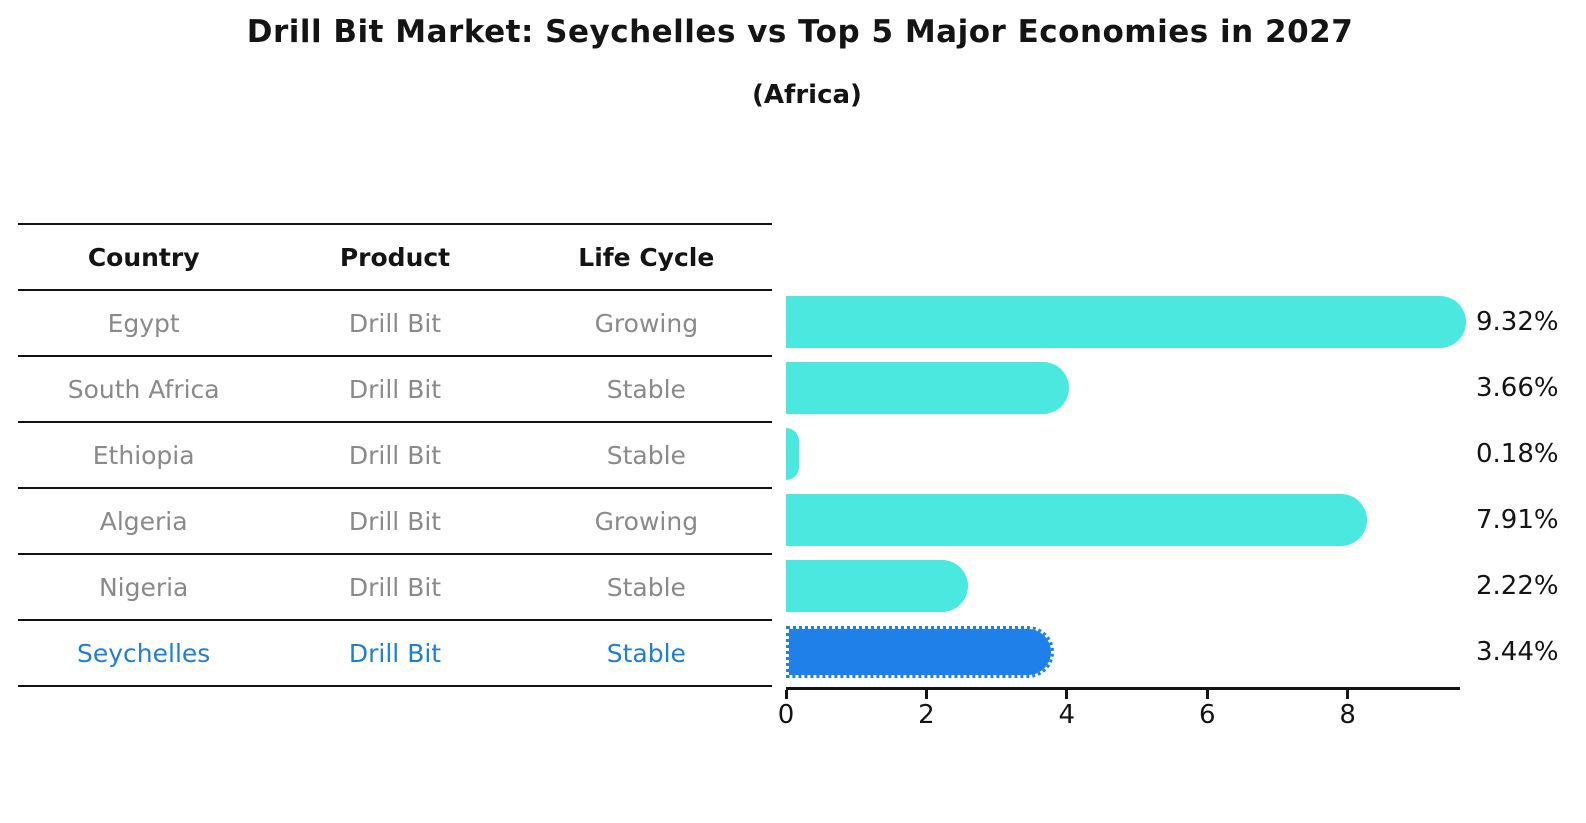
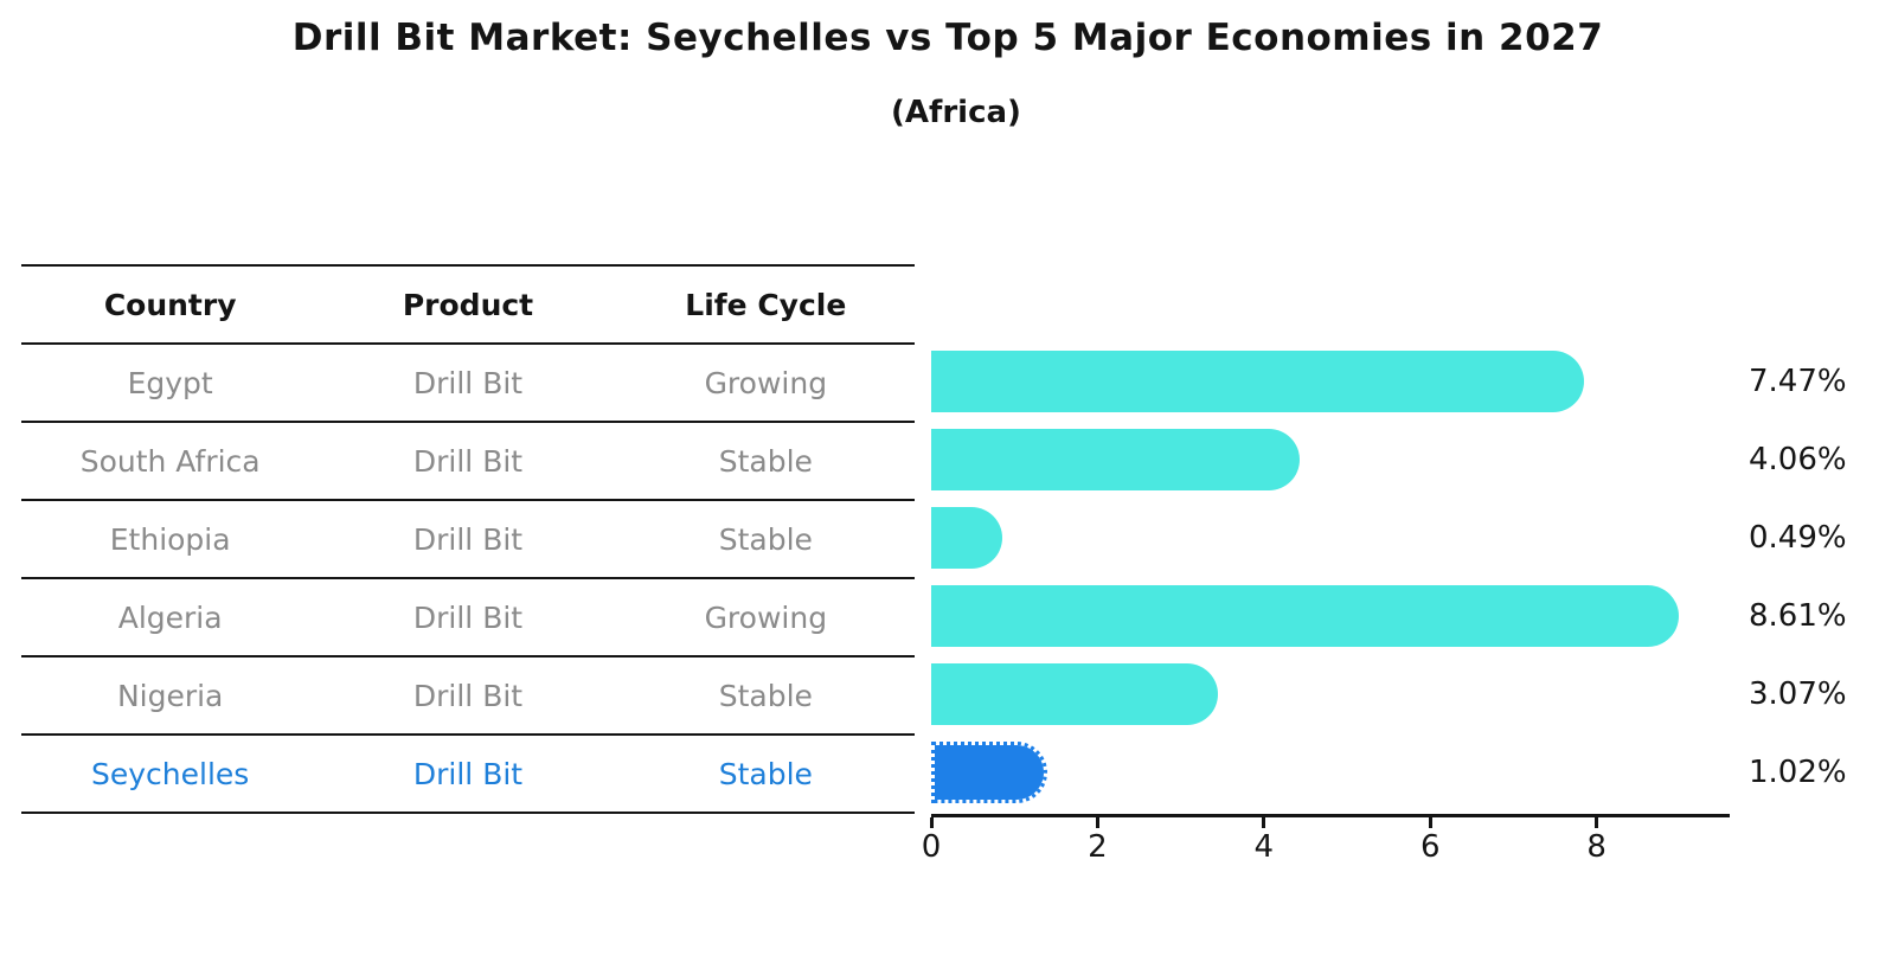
Egypt: 9.32% -> 7.47%
South Africa: 3.66% -> 4.06%
Ethiopia: 0.18% -> 0.49%
Algeria: 7.91% -> 8.61%
Nigeria: 2.22% -> 3.07%
Seychelles: 3.44% -> 1.02%
